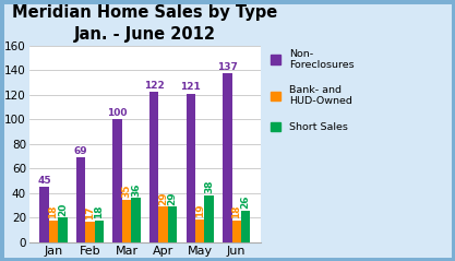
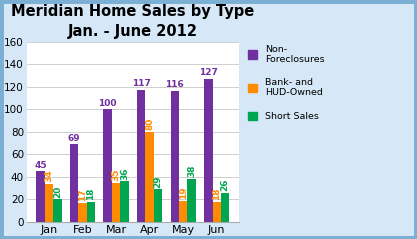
Bank- and HUD-Owned/Jan: 18 -> 34
Non- Foreclosures/Apr: 122 -> 117
Bank- and HUD-Owned/Apr: 29 -> 80
Non- Foreclosures/May: 121 -> 116
Non- Foreclosures/Jun: 137 -> 127
